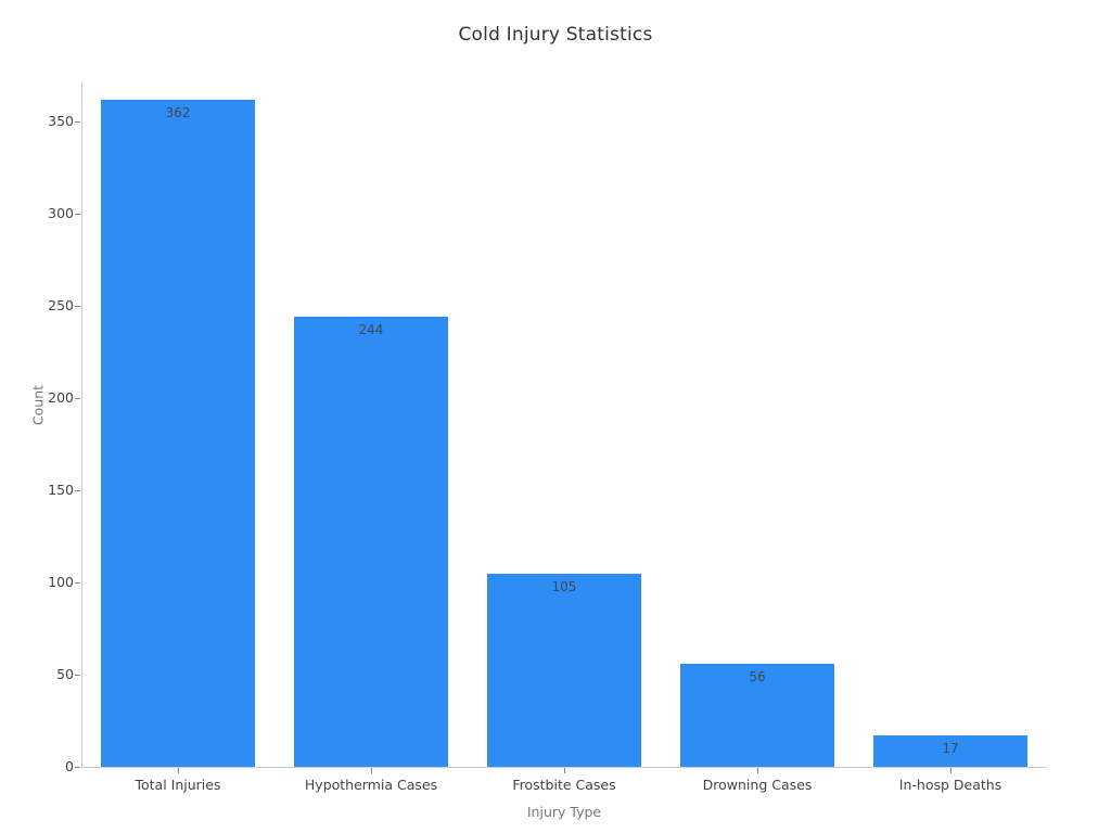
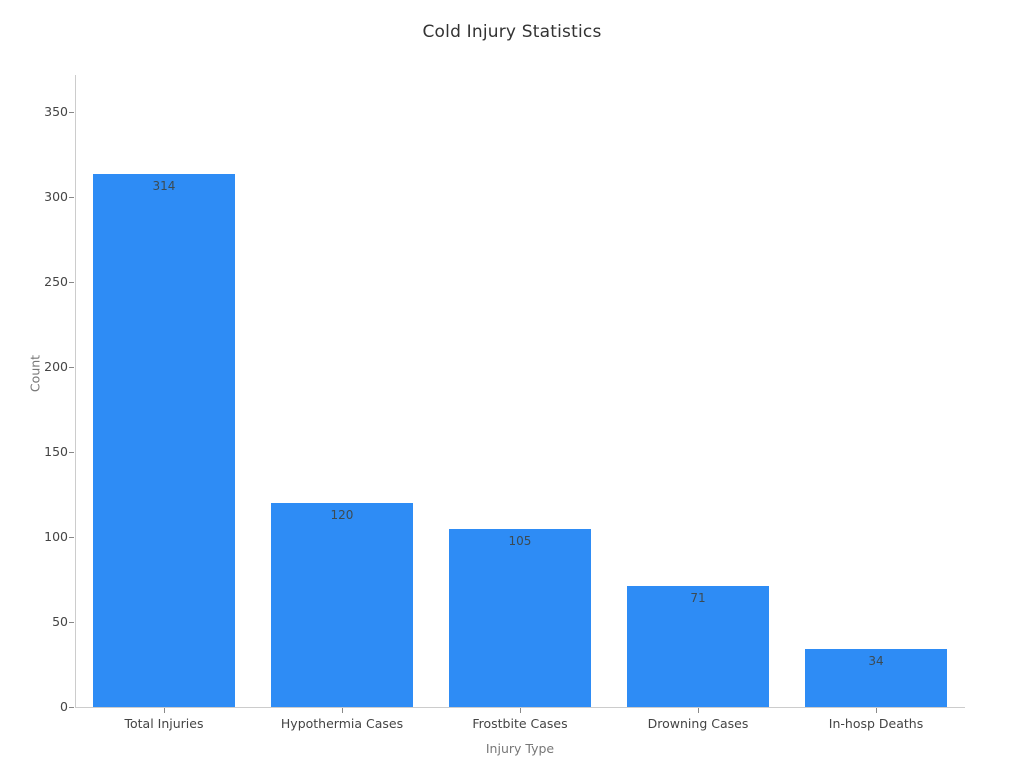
Total Injuries: 362 -> 314
Hypothermia Cases: 244 -> 120
Drowning Cases: 56 -> 71
In-hosp Deaths: 17 -> 34
